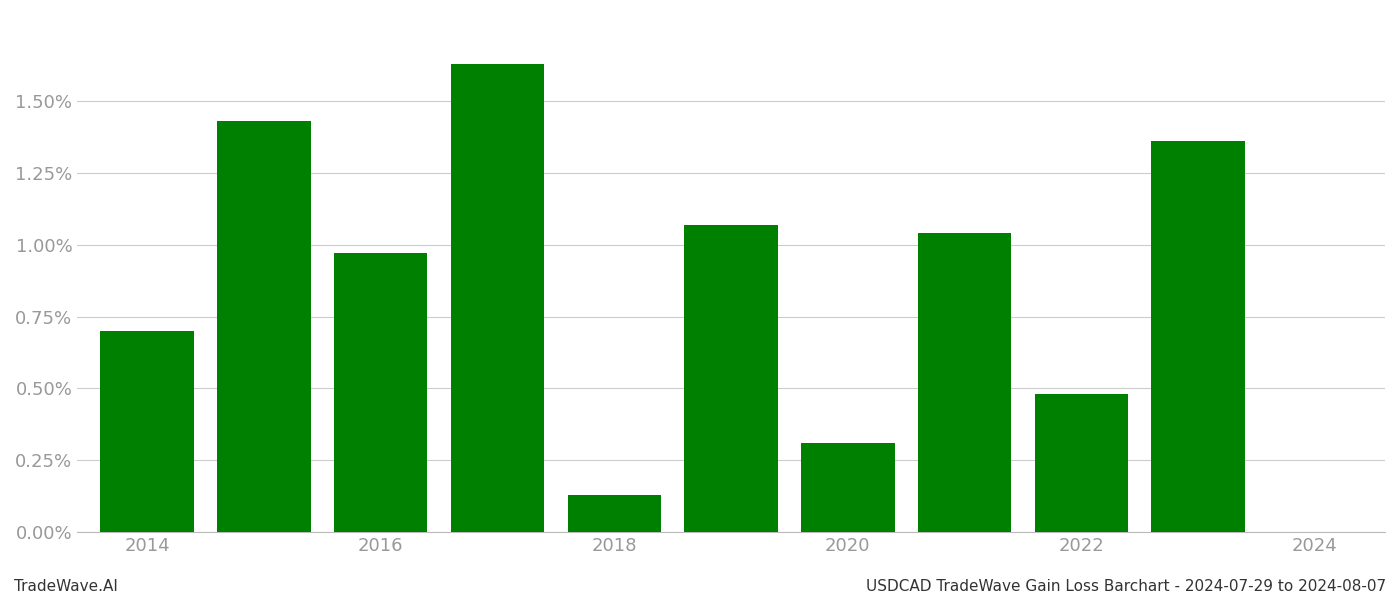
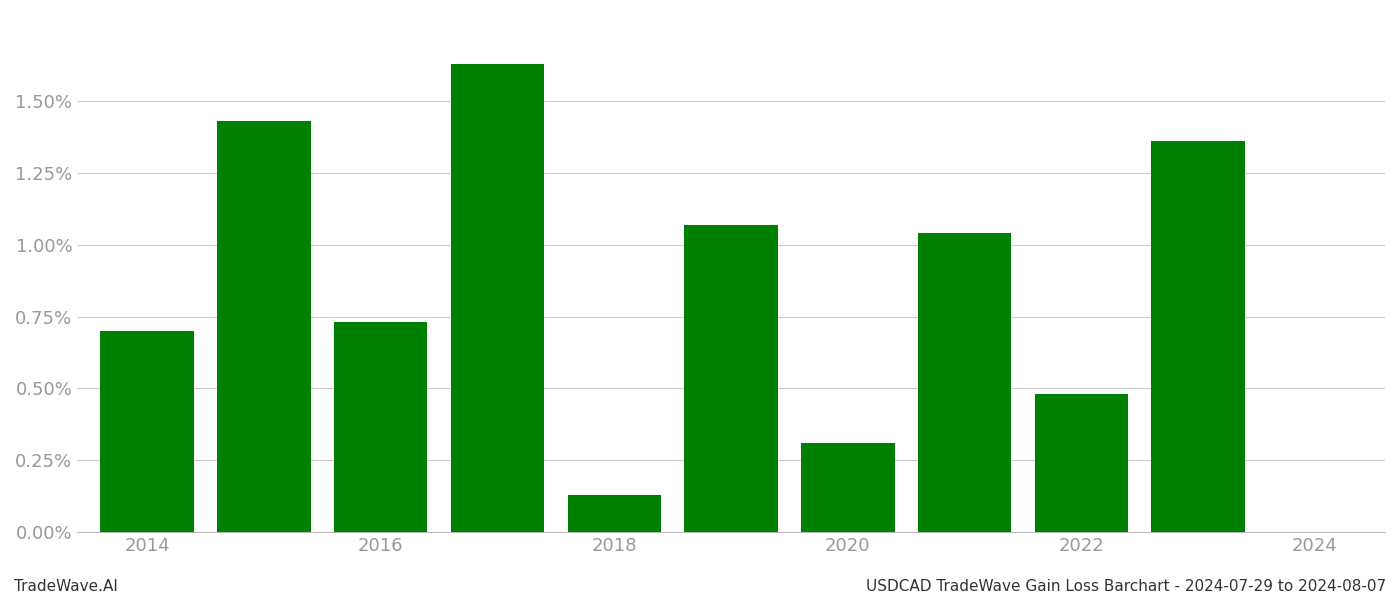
2016: 0.97% -> 0.73%
